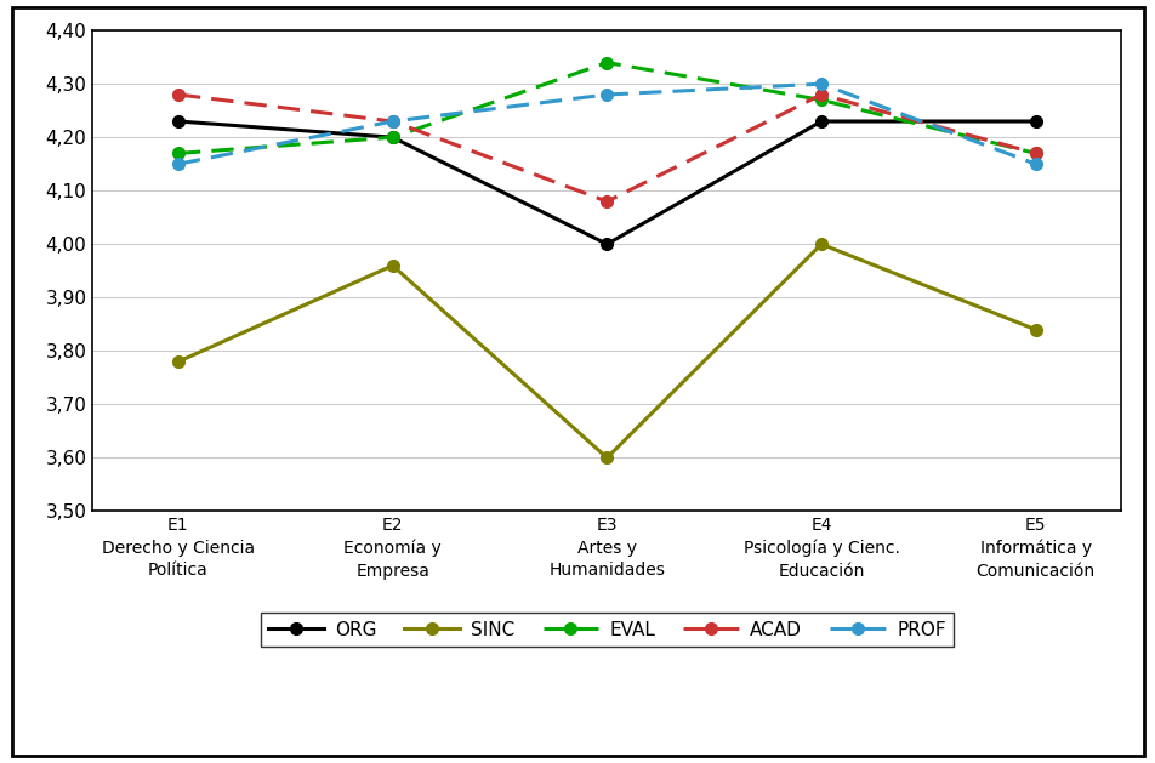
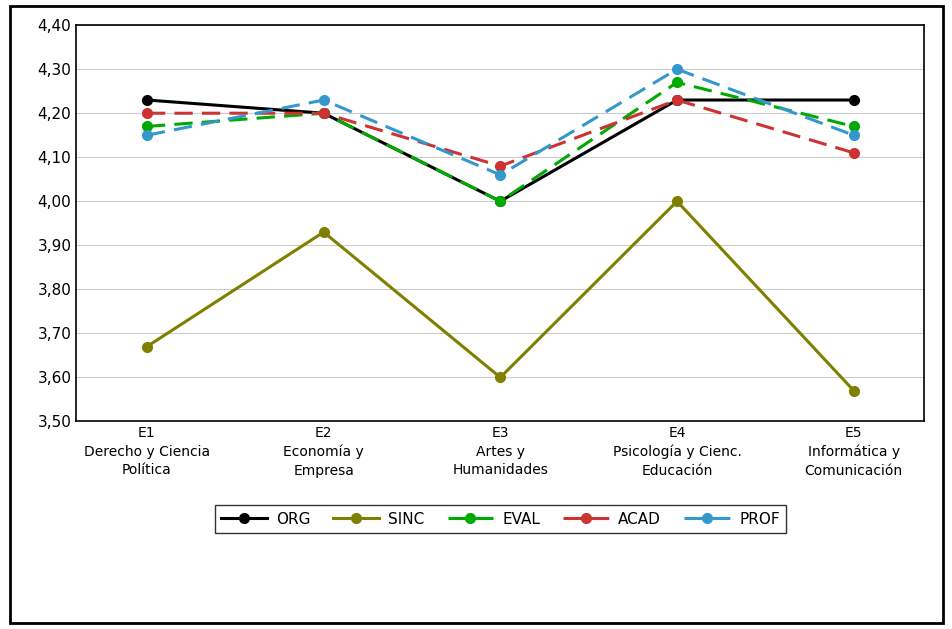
SINC/E1 Derecho y Ciencia Política: 3,78 -> 3,67
ACAD/E1 Derecho y Ciencia Política: 4,28 -> 4,20
SINC/E2 Economía y Empresa: 3,96 -> 3,93
ACAD/E2 Economía y Empresa: 4,23 -> 4,20
EVAL/E3 Artes y Humanidades: 4,34 -> 4,00
PROF/E3 Artes y Humanidades: 4,28 -> 4,06
ACAD/E4 Psicología y Cienc. Educación: 4,28 -> 4,23
SINC/E5 Informática y Comunicación: 3,84 -> 3,57
ACAD/E5 Informática y Comunicación: 4,17 -> 4,11
